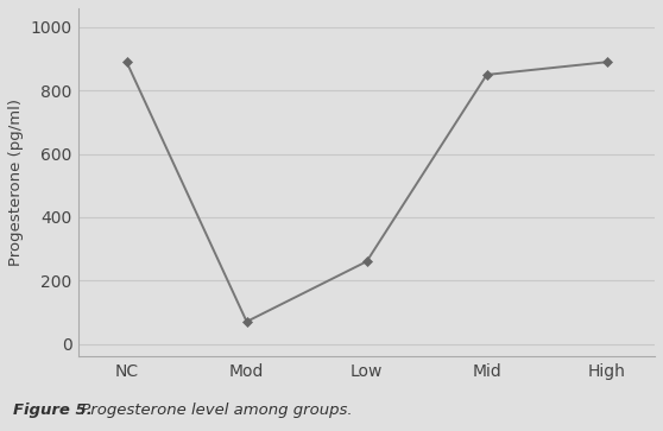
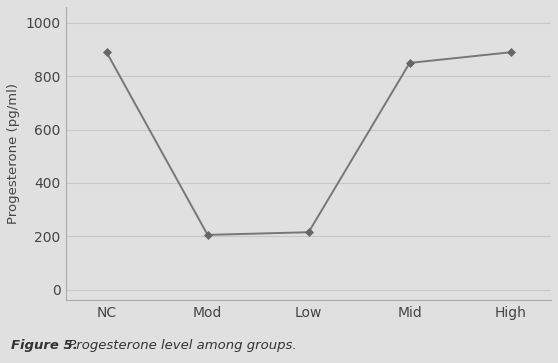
Mod: 70 -> 205
Low: 260 -> 215
